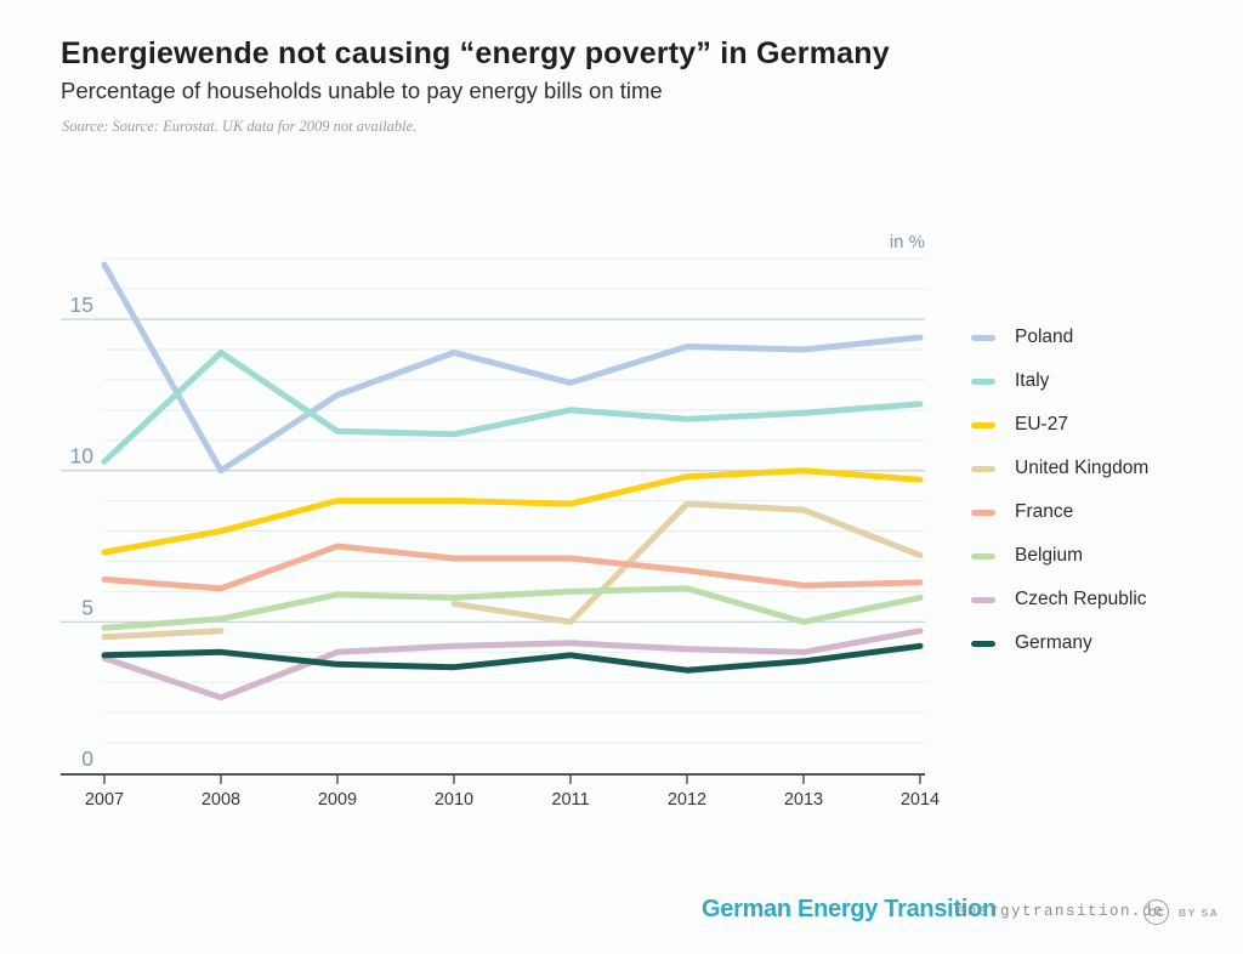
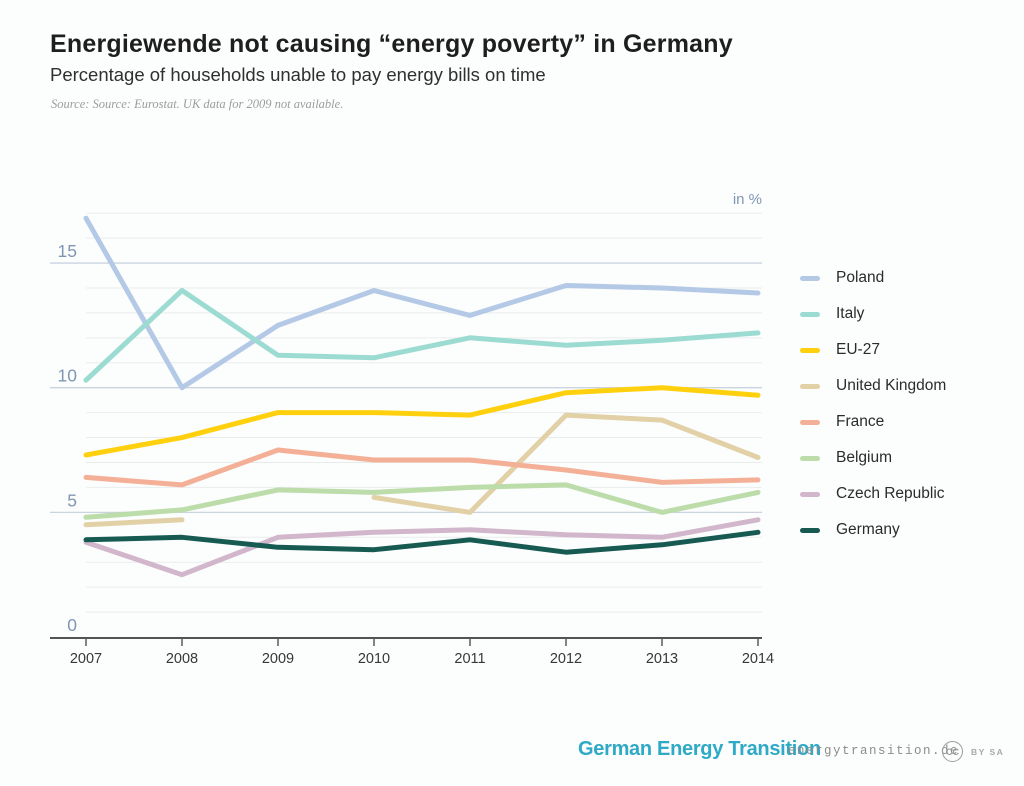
Poland/2014: 14.4 -> 13.8
